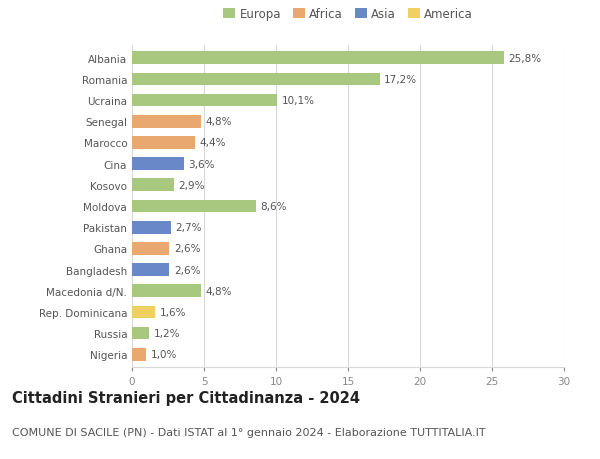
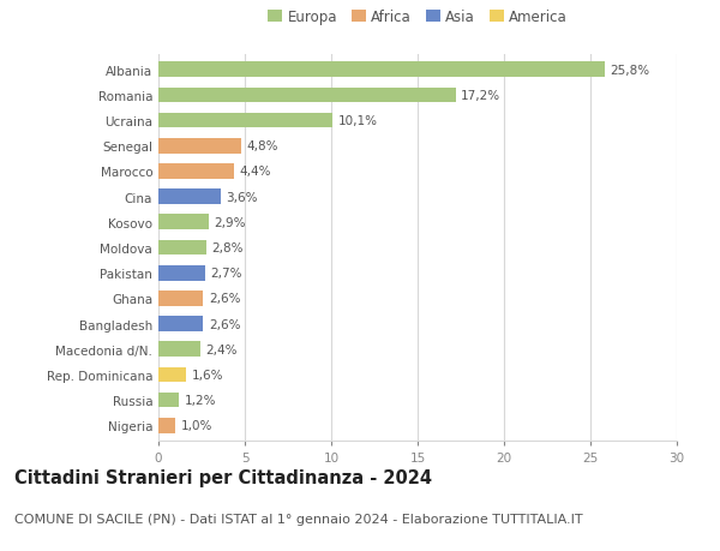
Moldova: 8,6% -> 2,8%
Macedonia d/N.: 4,8% -> 2,4%
